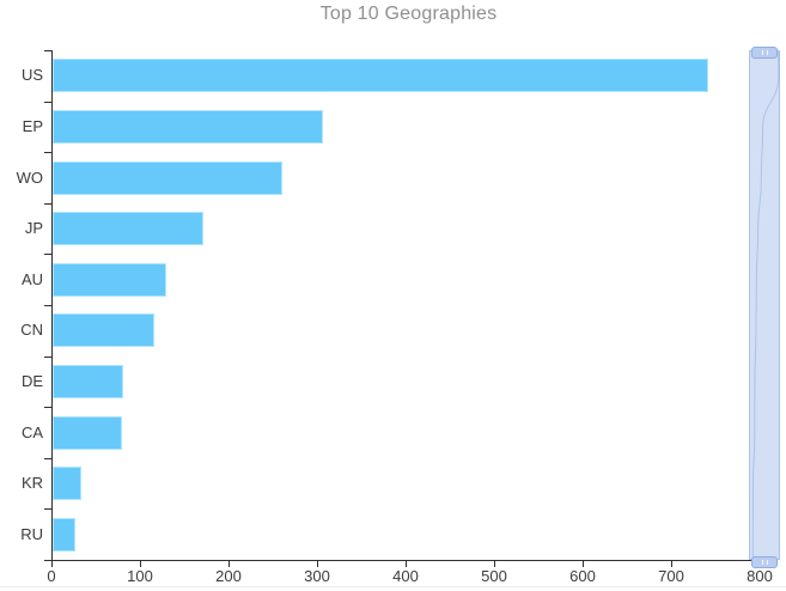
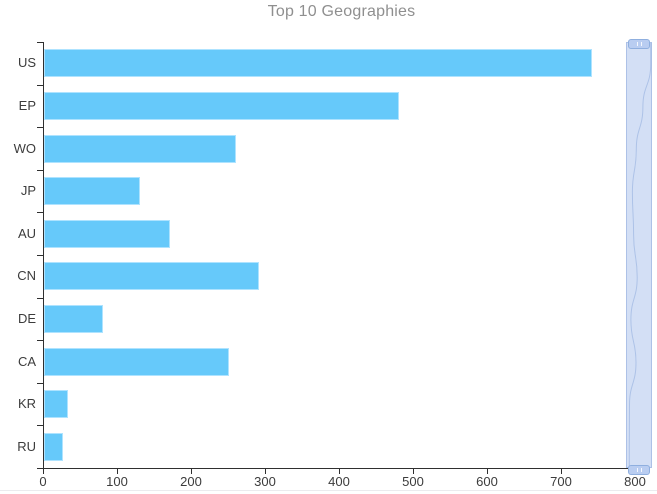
EP: 300 -> 480
JP: 170 -> 130
AU: 130 -> 170
CN: 120 -> 290
CA: 80 -> 250
